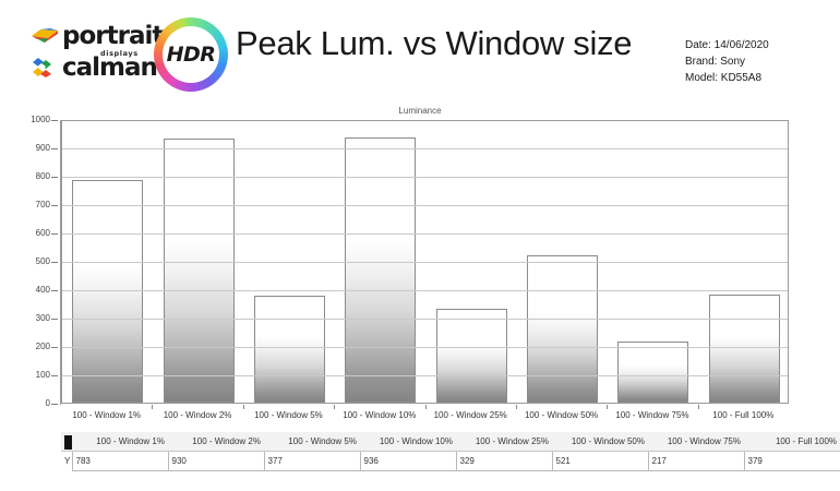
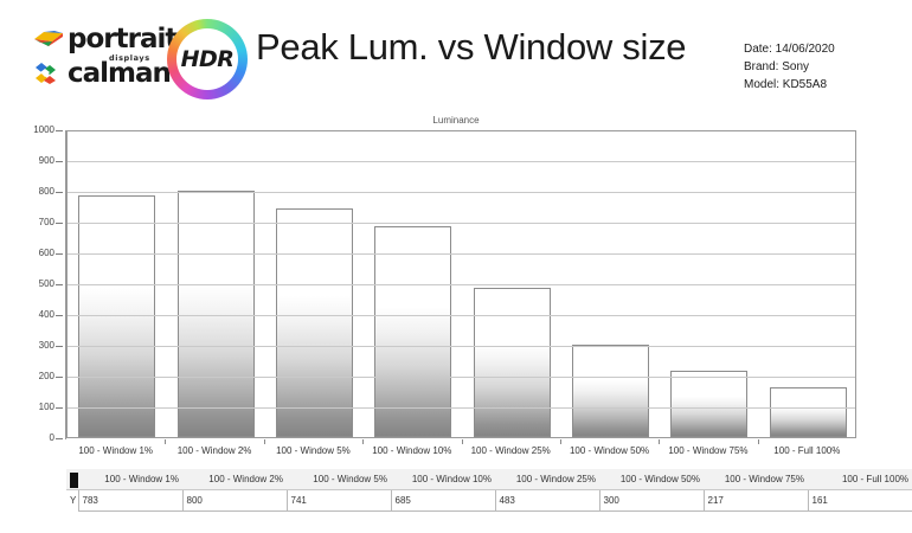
100 - Window 2%: 930 -> 800
100 - Window 5%: 377 -> 741
100 - Window 10%: 936 -> 685
100 - Window 25%: 329 -> 483
100 - Window 50%: 521 -> 300
100 - Full 100%: 379 -> 161
